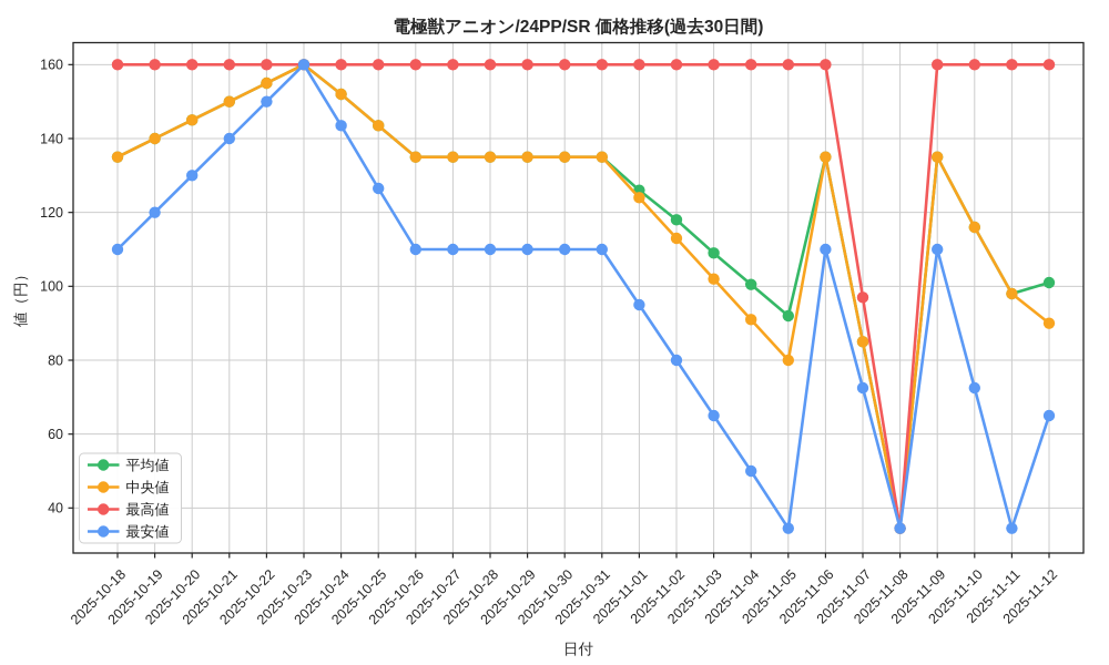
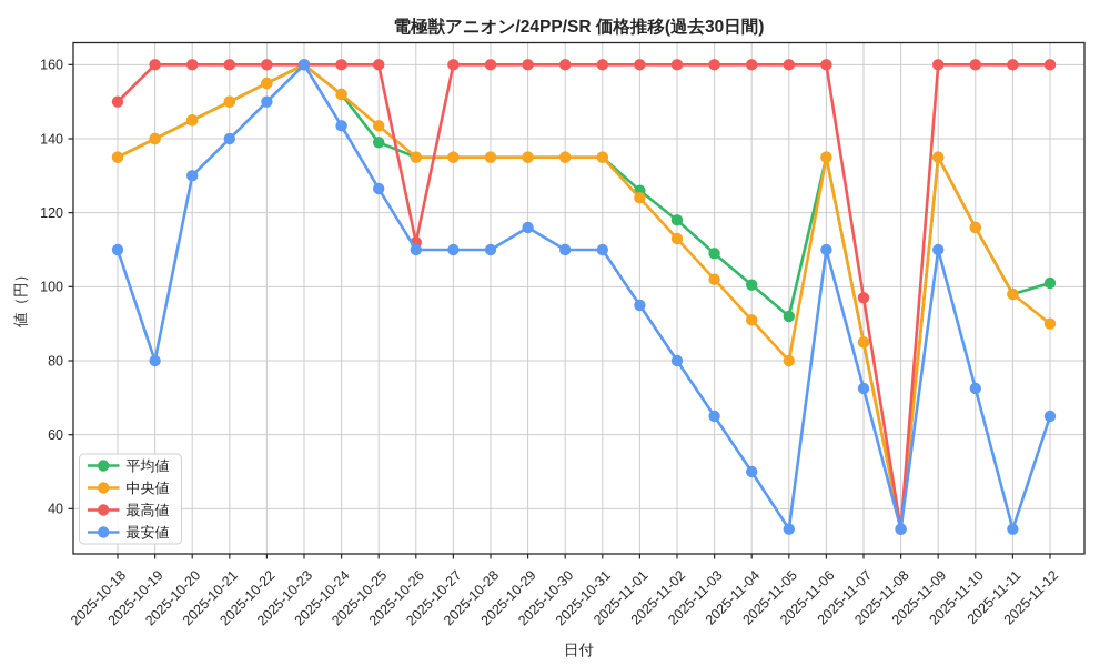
最高値/2025-10-18: 160 -> 150
最安値/2025-10-19: 120 -> 80
平均値/2025-10-25: 144 -> 139
最高値/2025-10-26: 160 -> 112
最安値/2025-10-29: 110 -> 116
